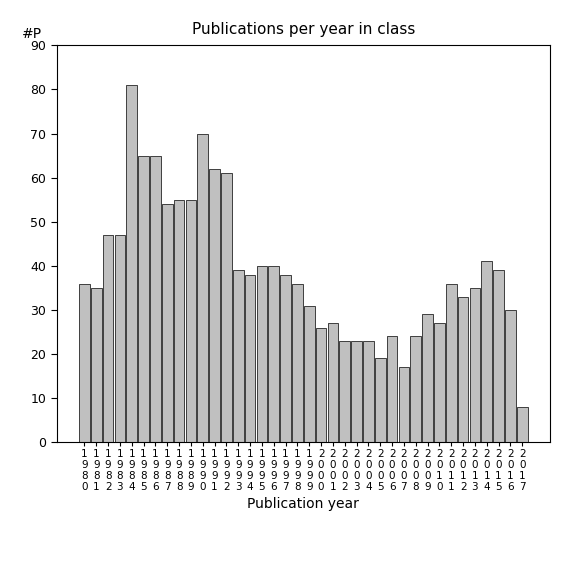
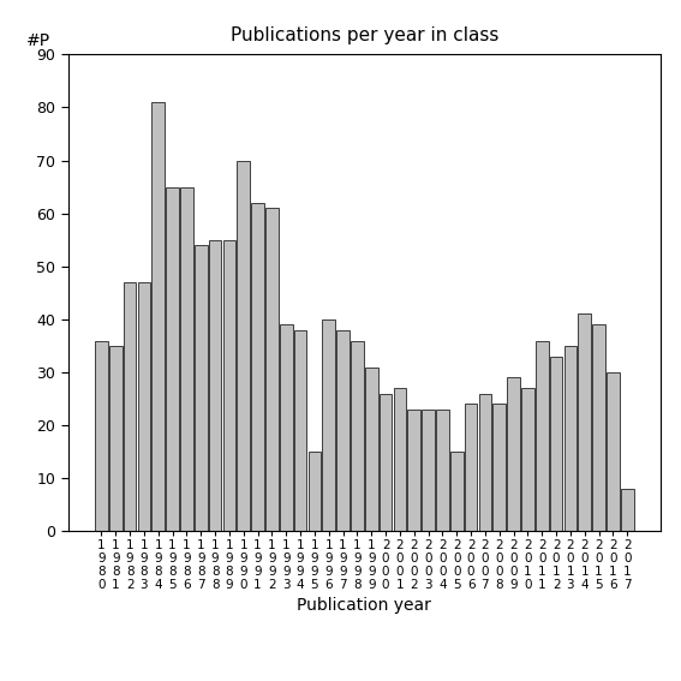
1 9 9 5: 40 -> 15
2 0 0 5: 19 -> 15
2 0 0 7: 17 -> 26
